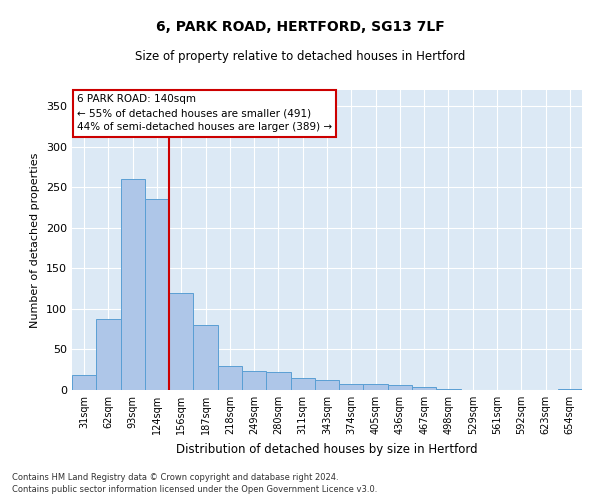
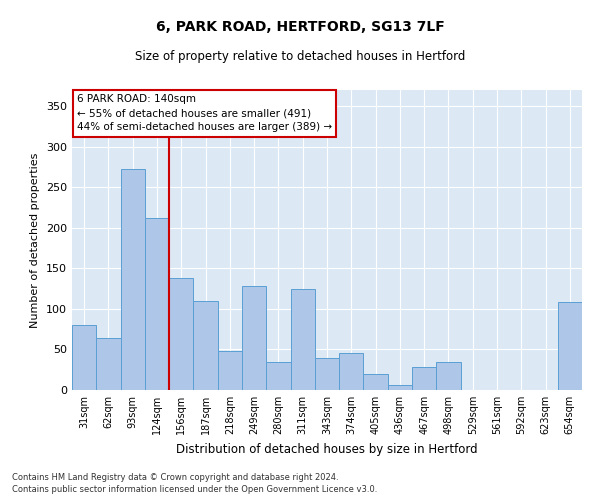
31sqm: 18 -> 80
62sqm: 87 -> 64
93sqm: 260 -> 272
124sqm: 235 -> 212
156sqm: 120 -> 138
187sqm: 80 -> 110
218sqm: 30 -> 48
249sqm: 23 -> 128
280sqm: 22 -> 34
311sqm: 15 -> 124
343sqm: 12 -> 40
374sqm: 7 -> 46
405sqm: 7 -> 20
467sqm: 4 -> 28
498sqm: 1 -> 34
654sqm: 1 -> 108
